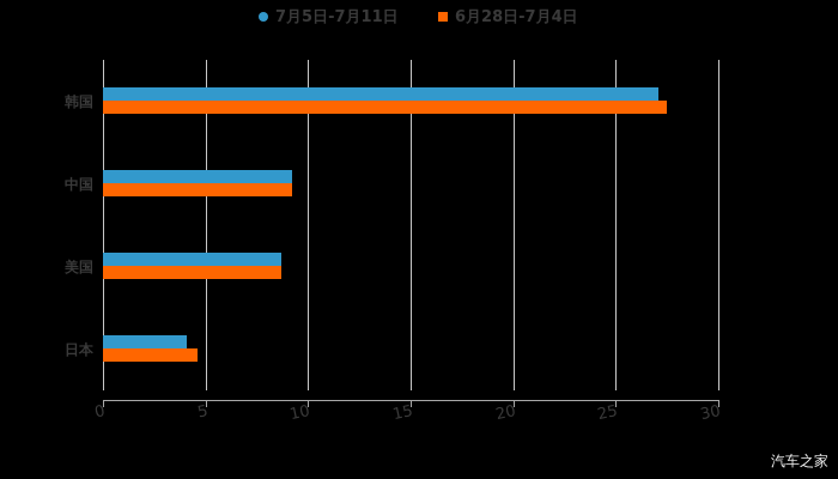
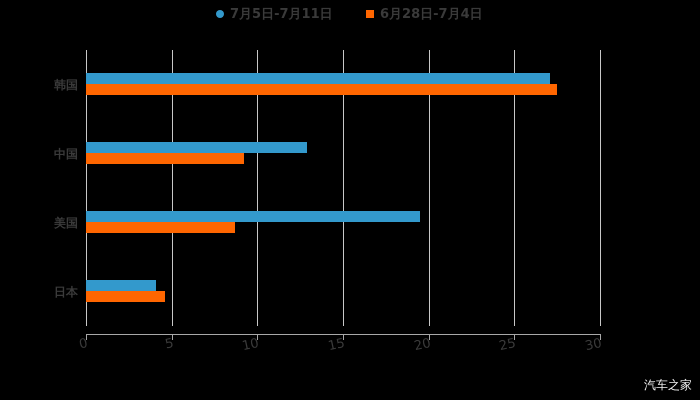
7月5日-7月11日/中国: 9.2 -> 12.9
7月5日-7月11日/美国: 8.7 -> 19.5
